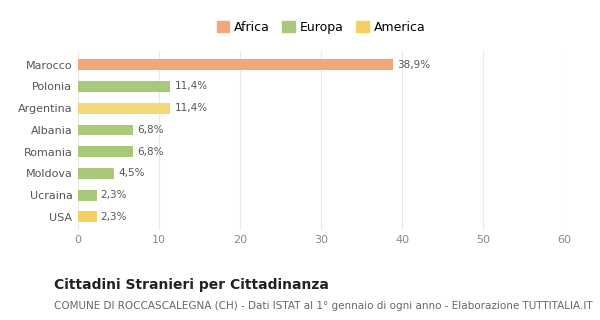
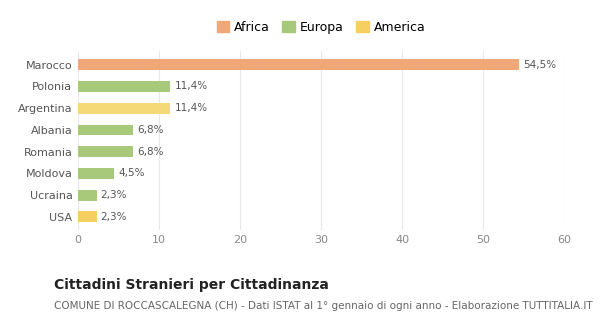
Marocco: 38,9% -> 54,5%
